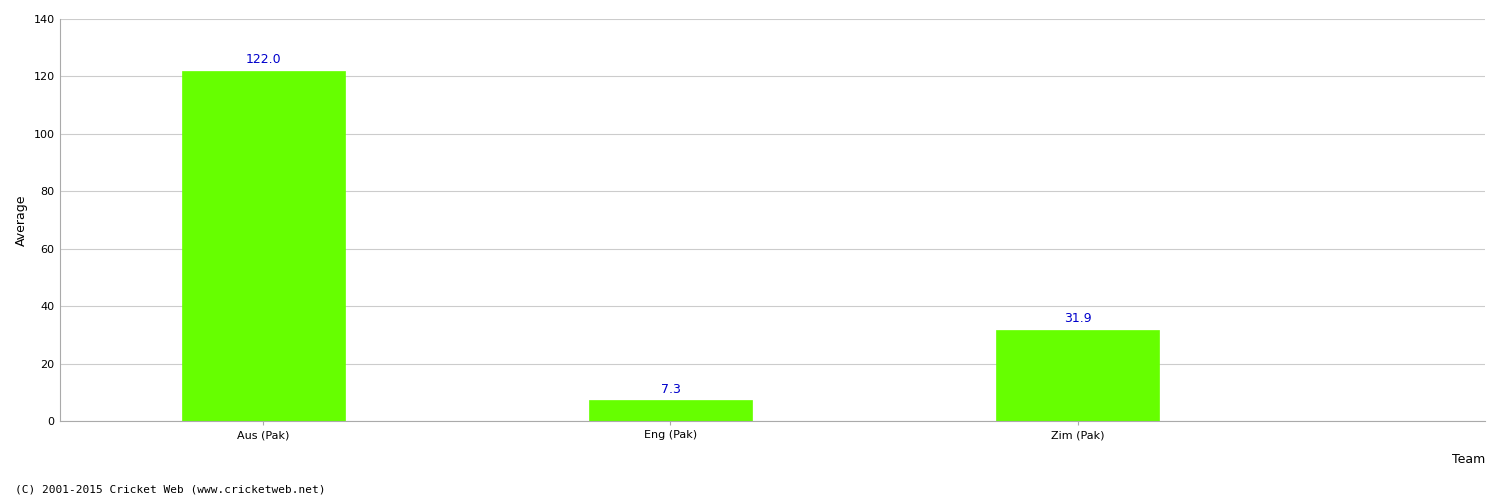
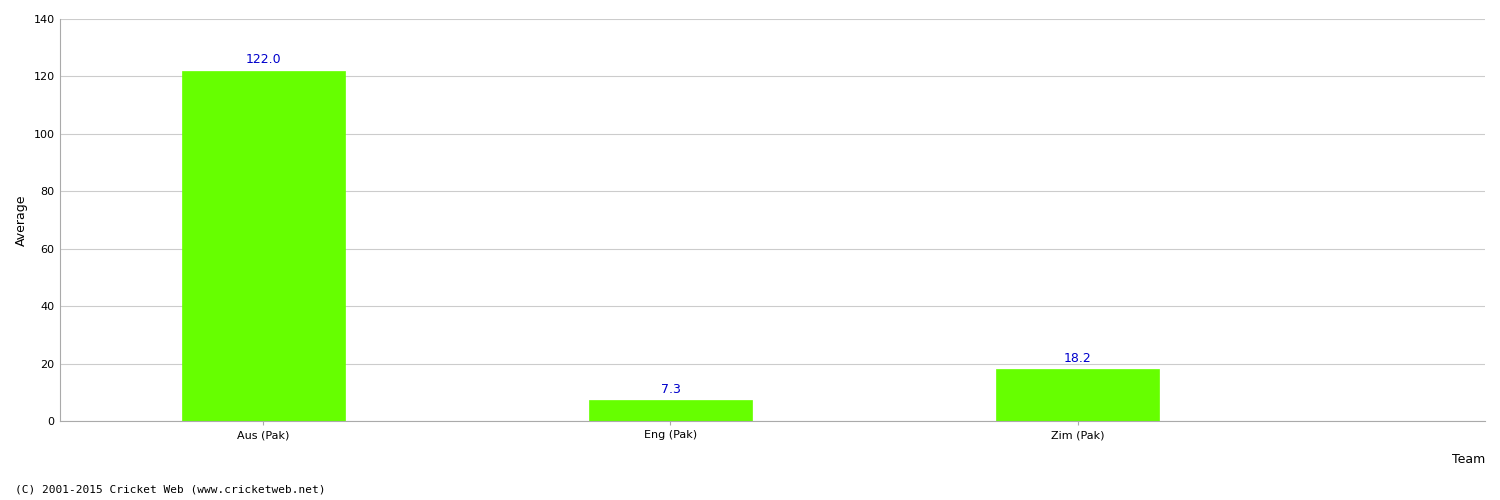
Zim (Pak): 31.9 -> 18.2
